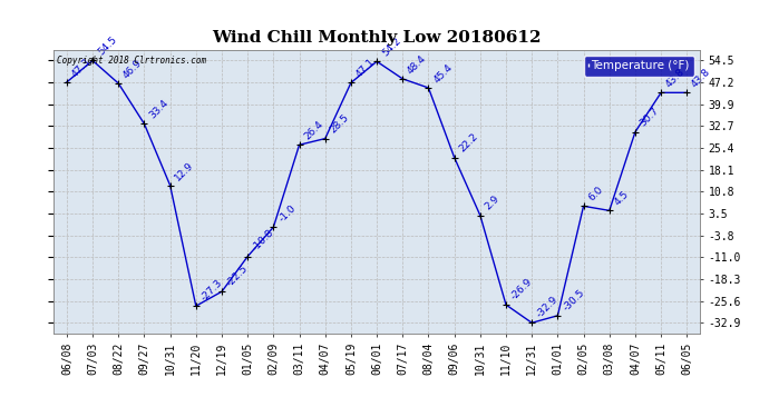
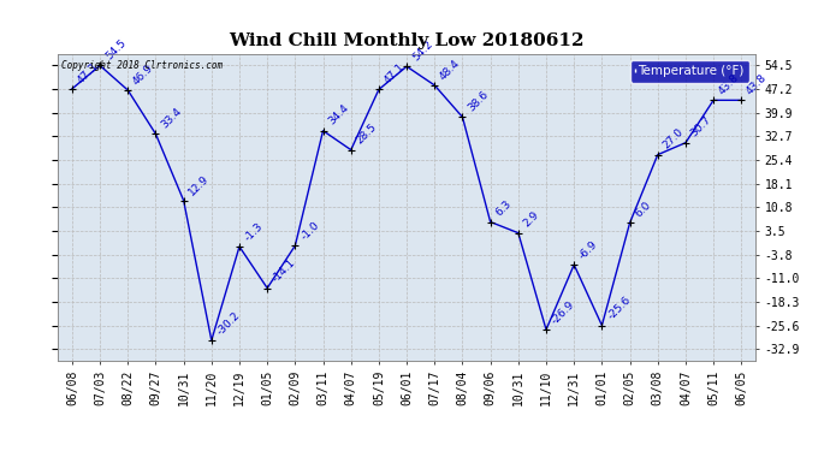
11/20: -27.3 -> -30.2
12/19: -22.5 -> -1.3
01/05: -10.8 -> -14.1
03/11: 26.4 -> 34.4
08/04: 45.4 -> 38.6
09/06: 22.2 -> 6.3
12/31: -32.9 -> -6.9
01/01: -30.5 -> -25.6
03/08: 4.5 -> 27.0
